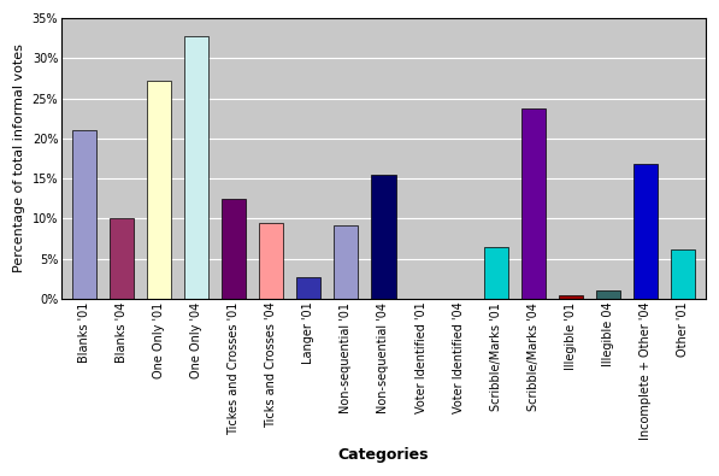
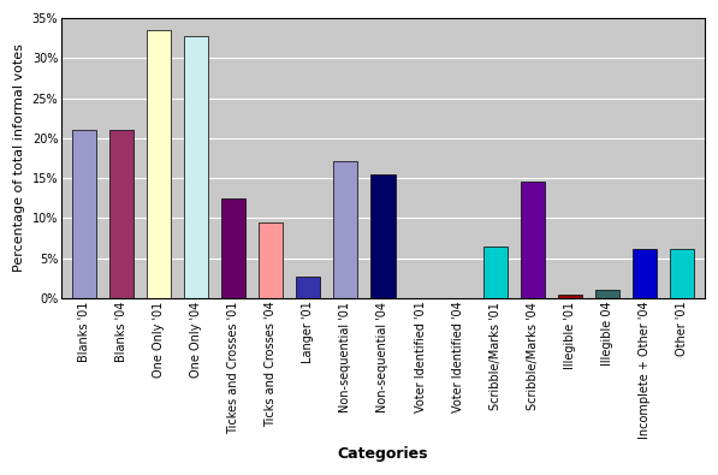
Blanks '04: 10.0% -> 21.0%
One Only '01: 27.2% -> 33.5%
Non-sequential '01: 9.2% -> 17.2%
Scribble/Marks '04: 23.8% -> 14.5%
Incomplete + Other '04: 16.8% -> 6.2%
